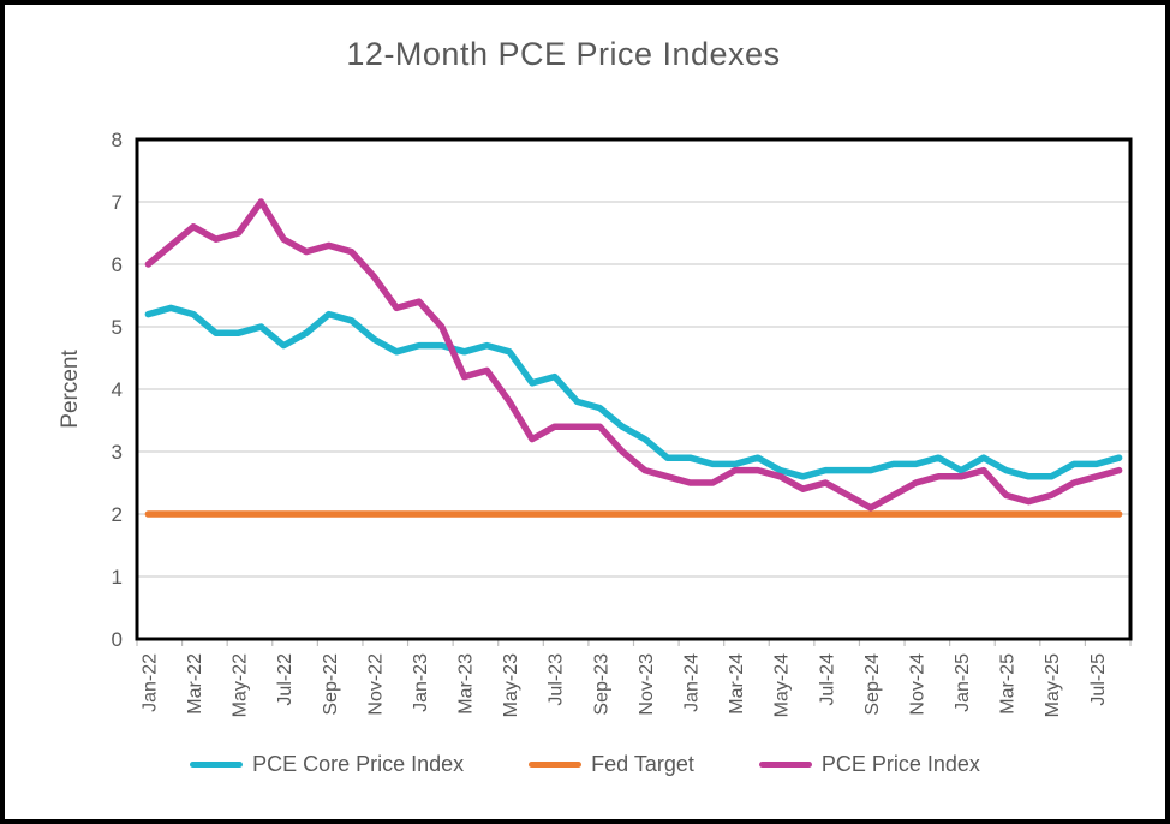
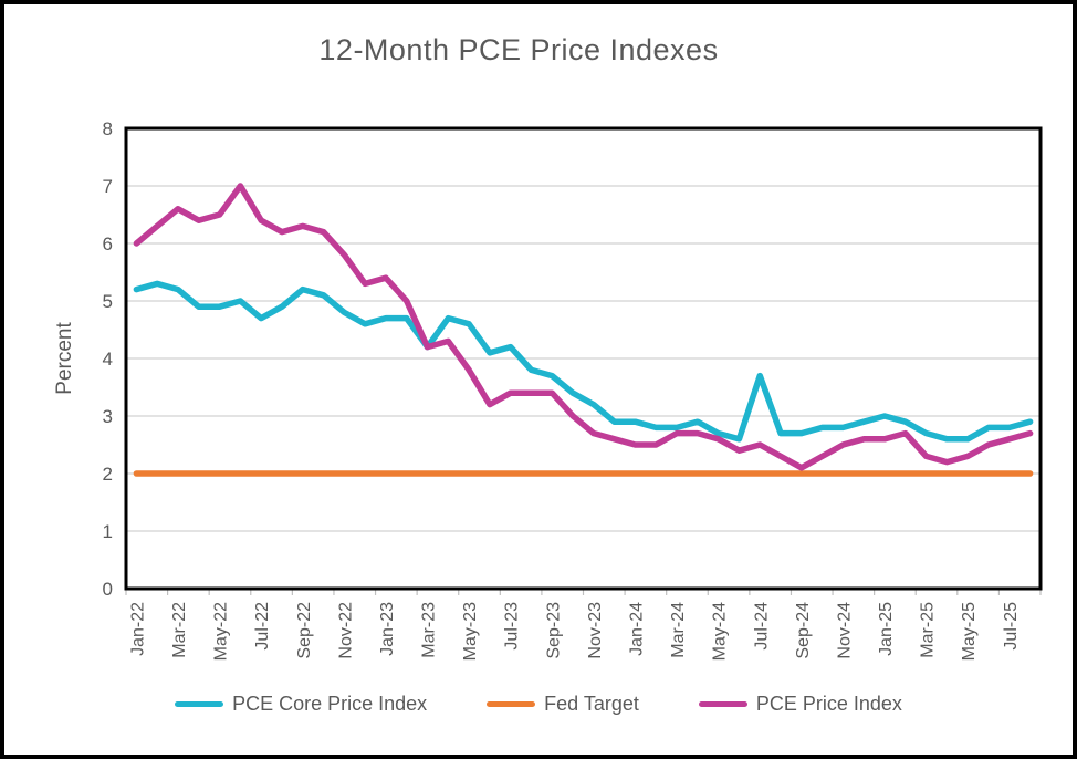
PCE Core Price Index/Mar-23: 4.6 -> 4.2
PCE Core Price Index/Jul-24: 2.7 -> 3.7
PCE Core Price Index/Jan-25: 2.7 -> 3.0
